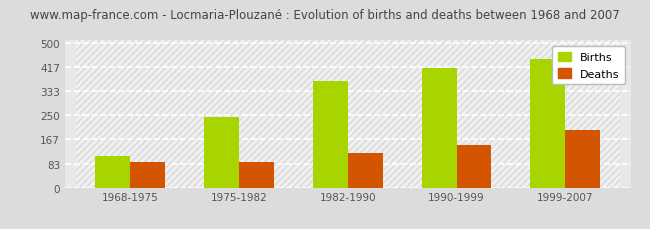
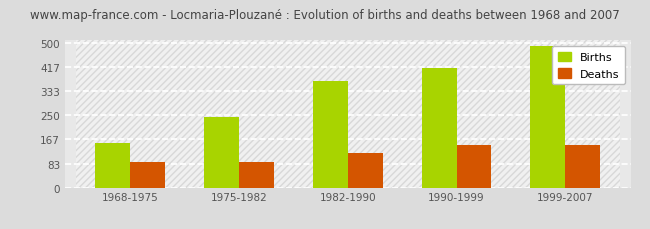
Births/1968-1975: 110 -> 155
Births/1999-2007: 445 -> 490
Deaths/1999-2007: 200 -> 148
